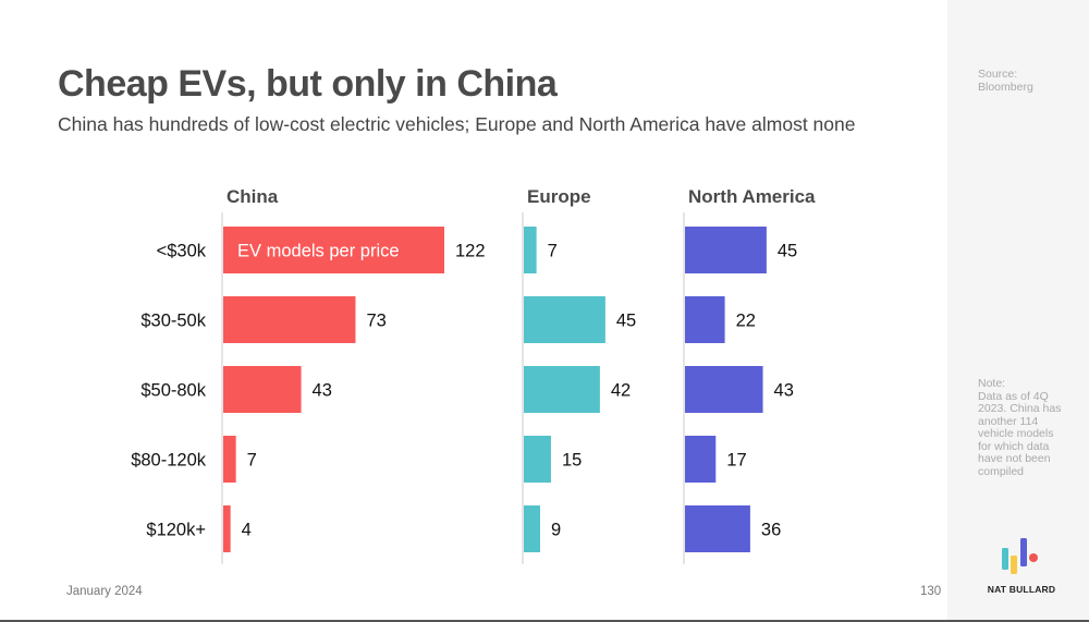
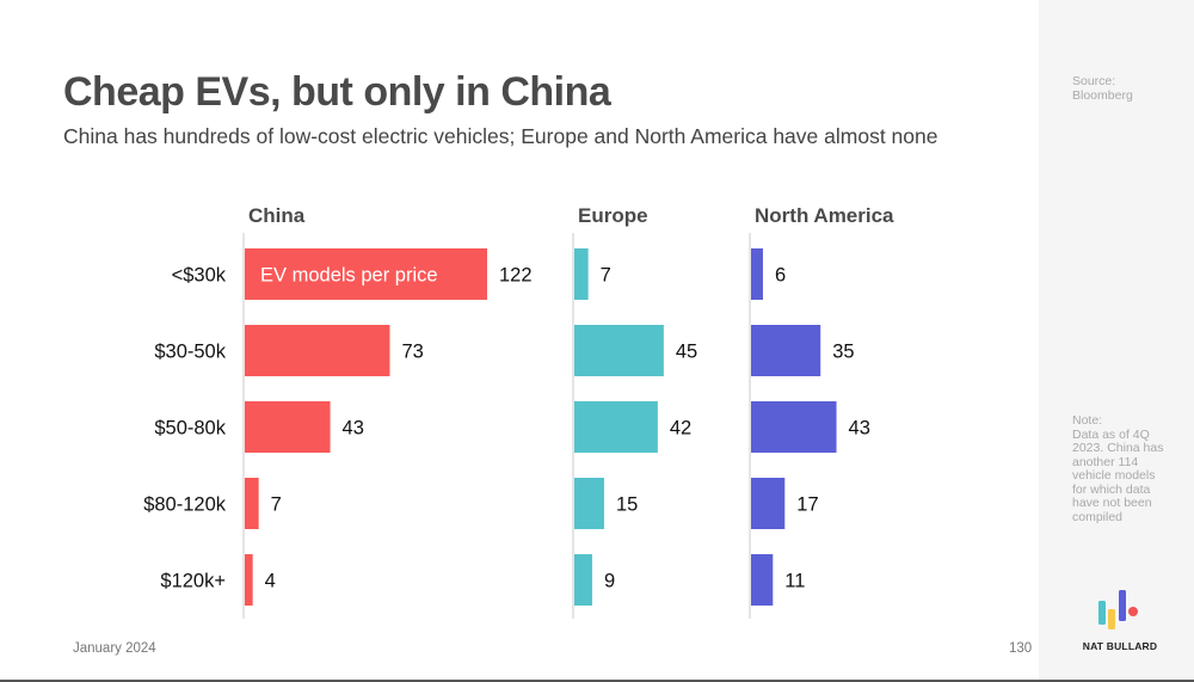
North America/<$30k: 45 -> 6
North America/$30-50k: 22 -> 35
North America/$120k+: 36 -> 11
